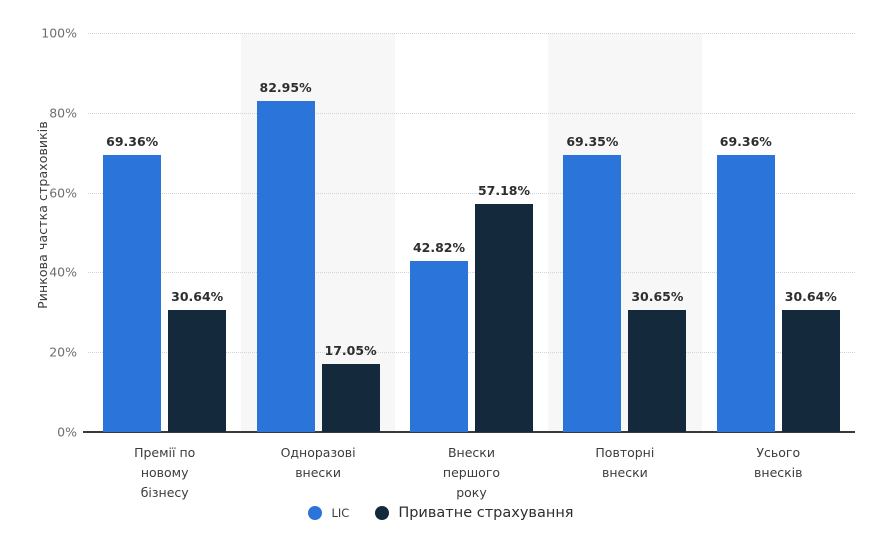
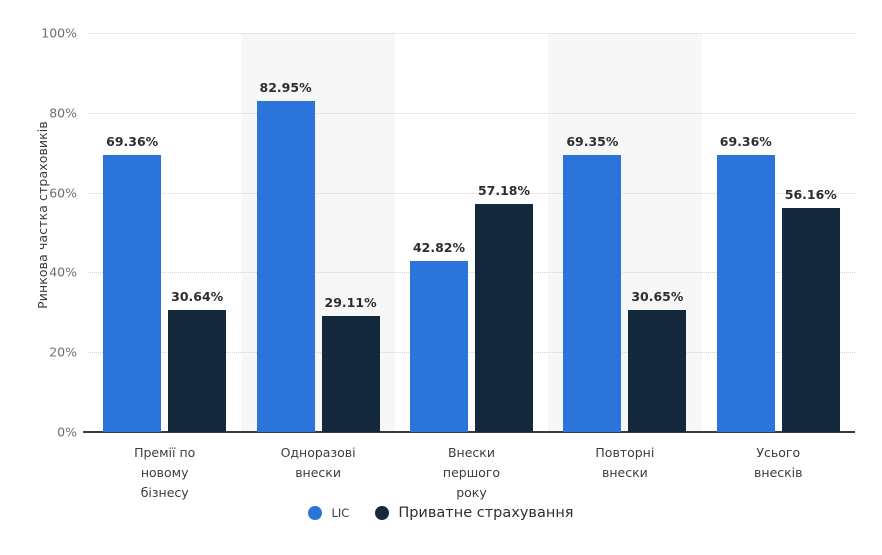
Приватне страхування/Одноразові внески: 17.05% -> 29.11%
Приватне страхування/Усього внесків: 30.64% -> 56.16%
